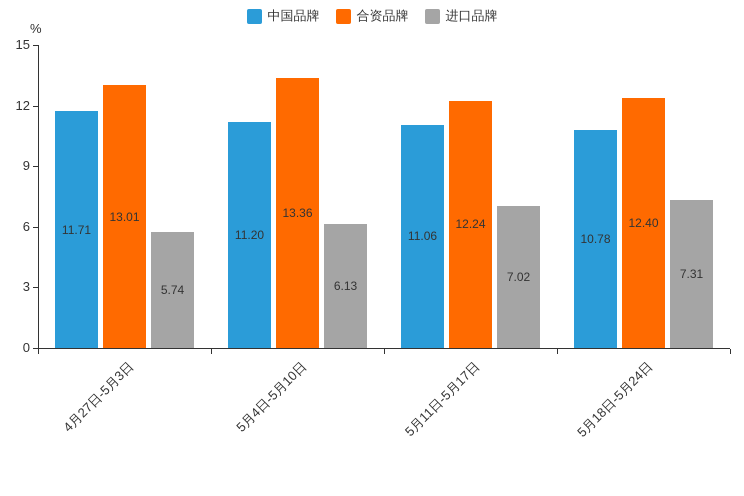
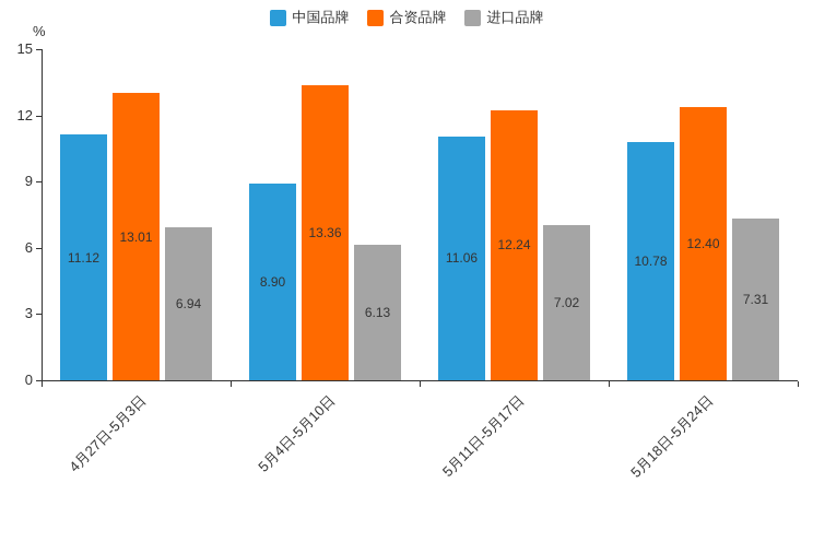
中国品牌/4月27日-5月3日: 11.71 -> 11.12
进口品牌/4月27日-5月3日: 5.74 -> 6.94
中国品牌/5月4日-5月10日: 11.20 -> 8.90
